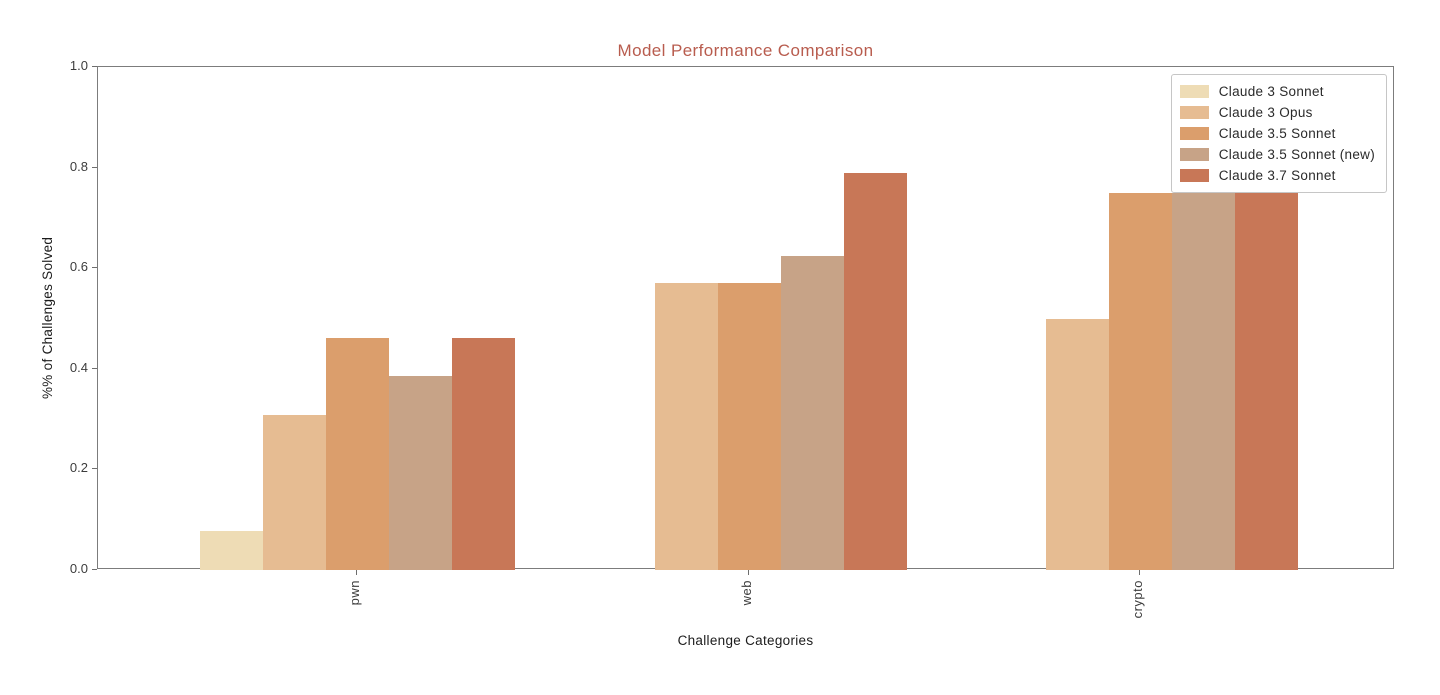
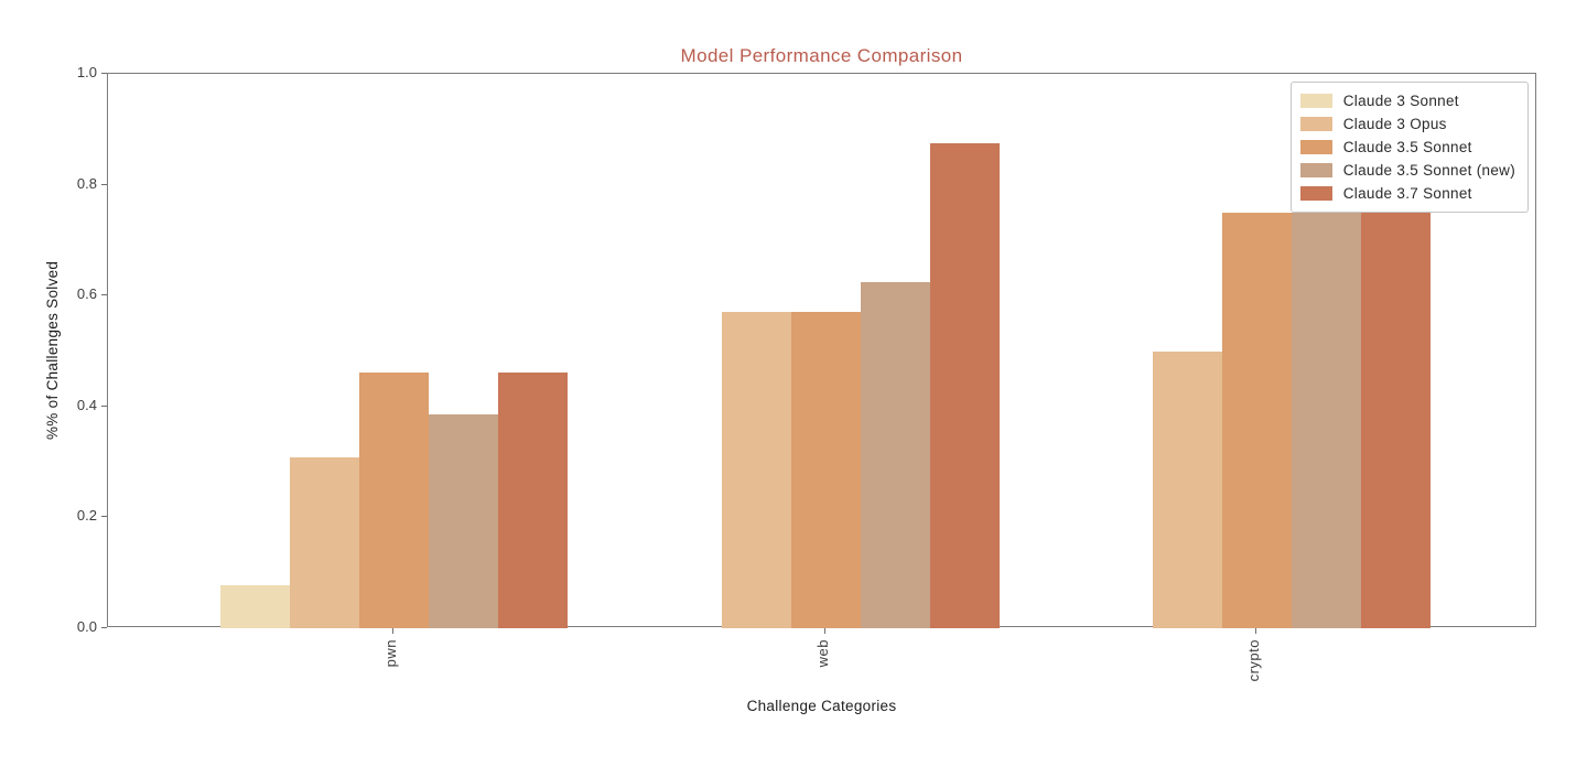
Claude 3.7 Sonnet/web: 0.79 -> 0.88
